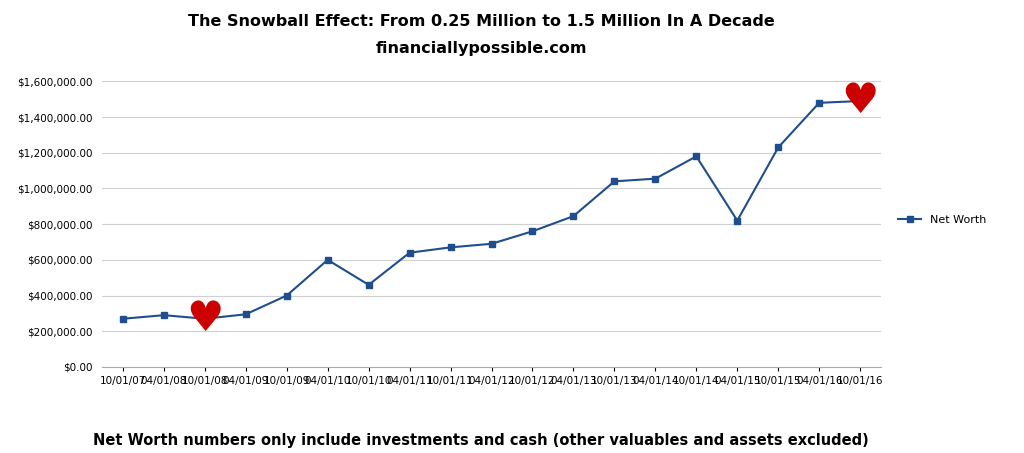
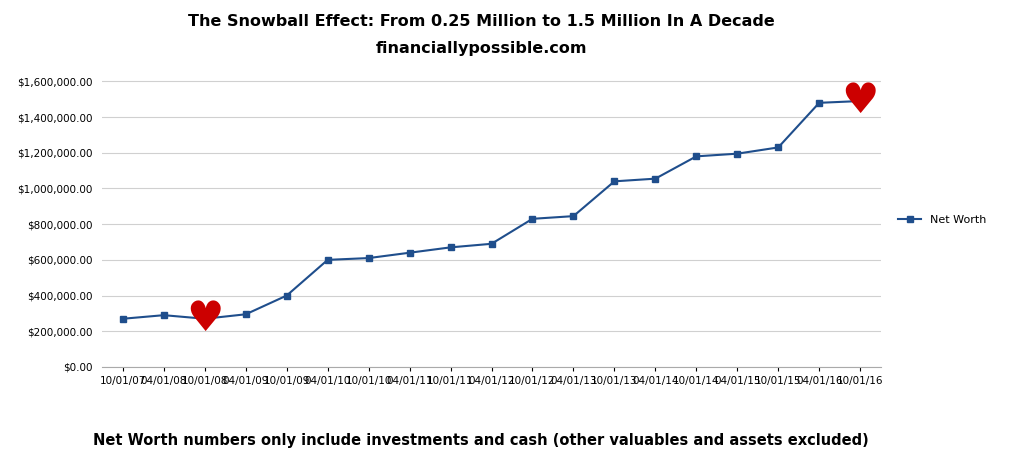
10/01/10: $460,000 -> $610,000
10/01/12: $760,000 -> $830,000
04/01/15: $820,000 -> $1,200,000
